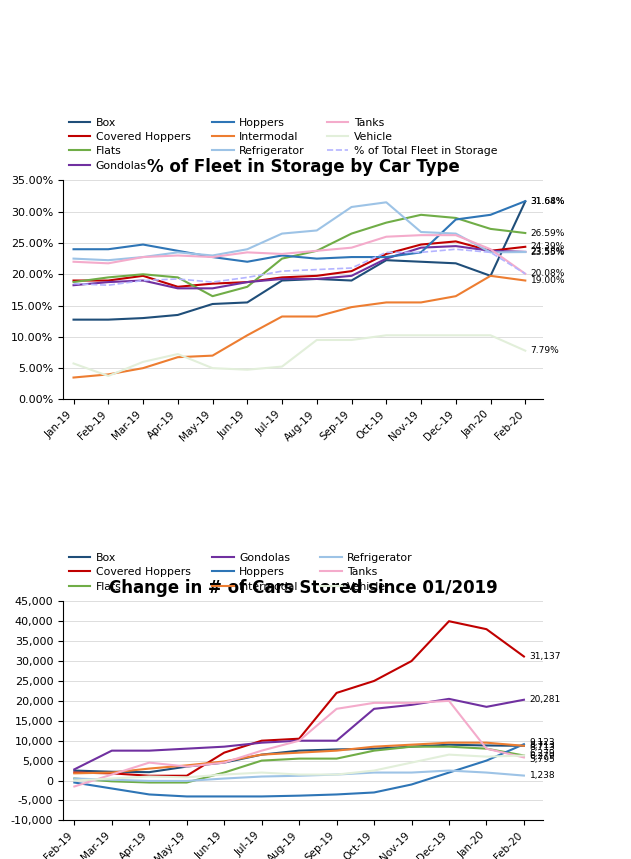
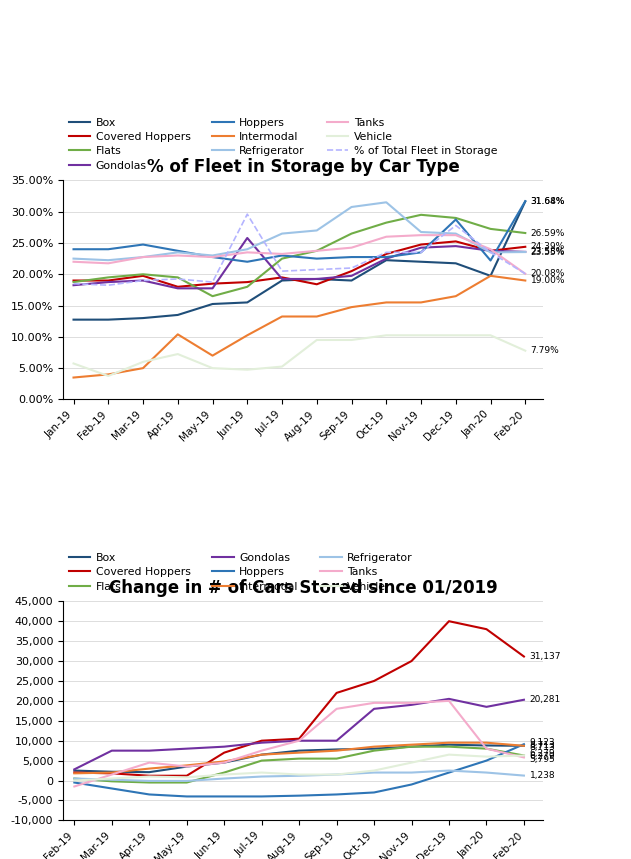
% of Fleet in Storage by Car Type/Intermodal/Apr-19: 6.8% -> 10.4%
% of Fleet in Storage by Car Type/Gondolas/Jun-19: 18.8% -> 25.8%
% of Fleet in Storage by Car Type/% of Total Fleet in Storage/Jun-19: 19.5% -> 29.6%
% of Fleet in Storage by Car Type/Covered Hoppers/Aug-19: 19.8% -> 18.4%
% of Fleet in Storage by Car Type/% of Total Fleet in Storage/Dec-19: 24.0% -> 27.8%
% of Fleet in Storage by Car Type/Hoppers/Jan-20: 29.5% -> 22.2%
